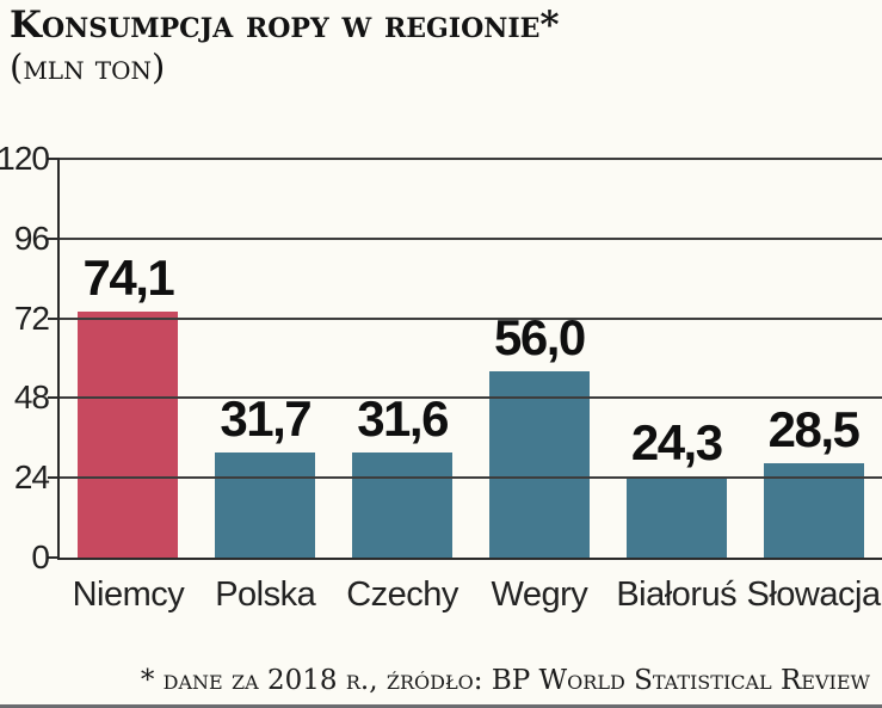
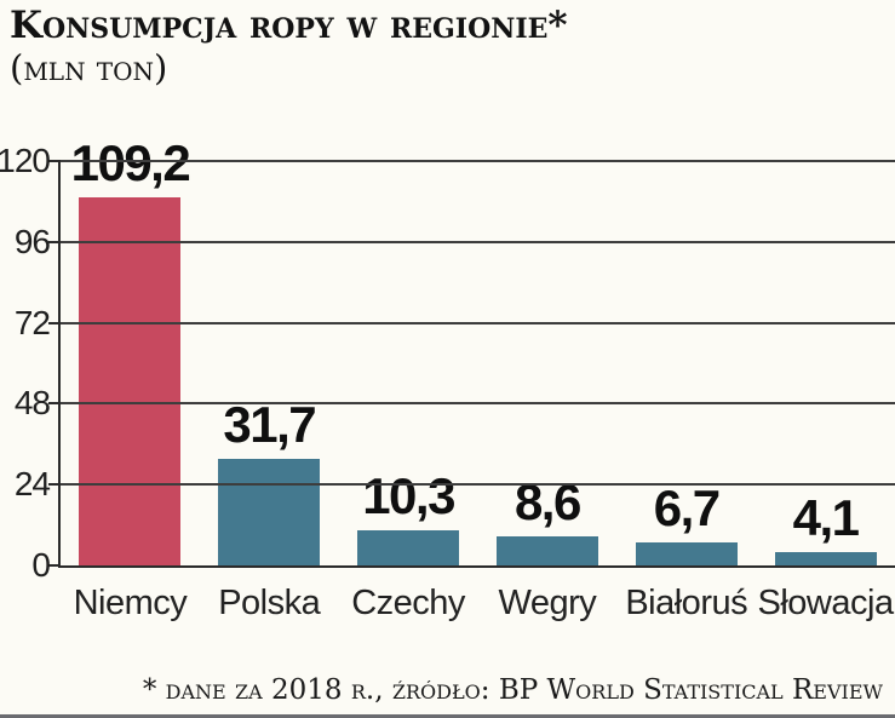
Niemcy: 74,1 -> 109,2
Czechy: 31,6 -> 10,3
Wegry: 56,0 -> 8,6
Białoruś: 24,3 -> 6,7
Słowacja: 28,5 -> 4,1
